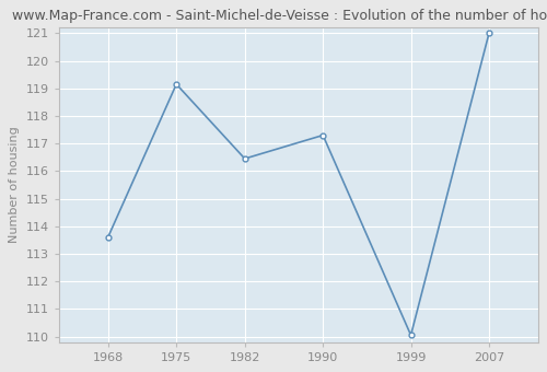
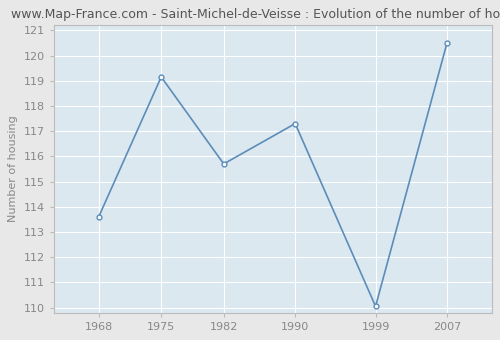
1982: 116.45 -> 115.70
2007: 121.00 -> 120.50
